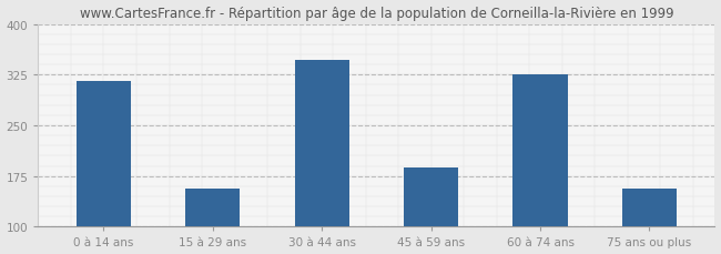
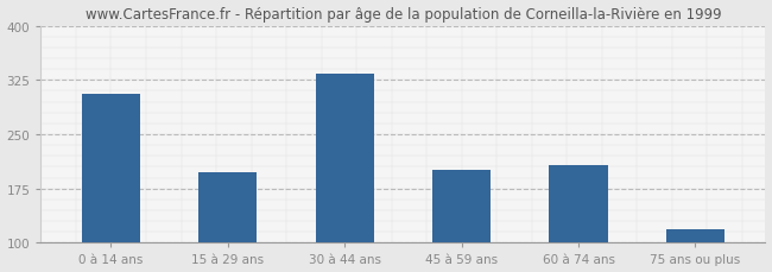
0 à 14 ans: 316 -> 305
15 à 29 ans: 156 -> 198
30 à 44 ans: 346 -> 333
45 à 59 ans: 188 -> 200
60 à 74 ans: 326 -> 207
75 ans ou plus: 156 -> 118
